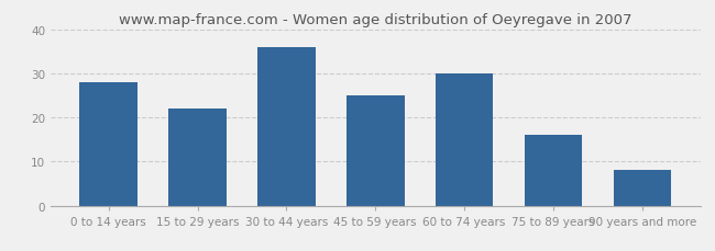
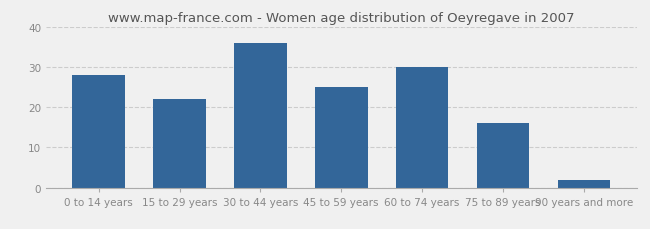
90 years and more: 8 -> 2
